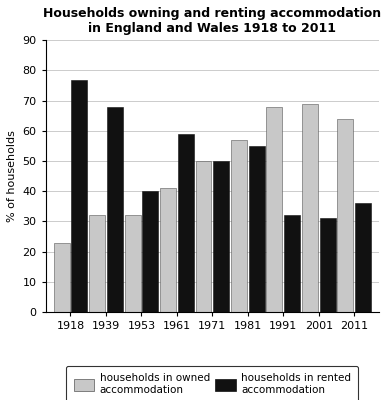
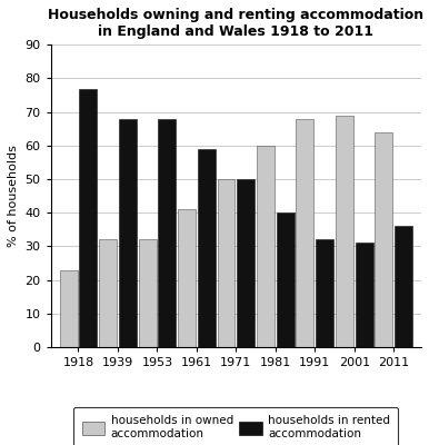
households in rented accommodation/1953: 40 -> 68
households in owned accommodation/1981: 57 -> 60
households in rented accommodation/1981: 55 -> 40
